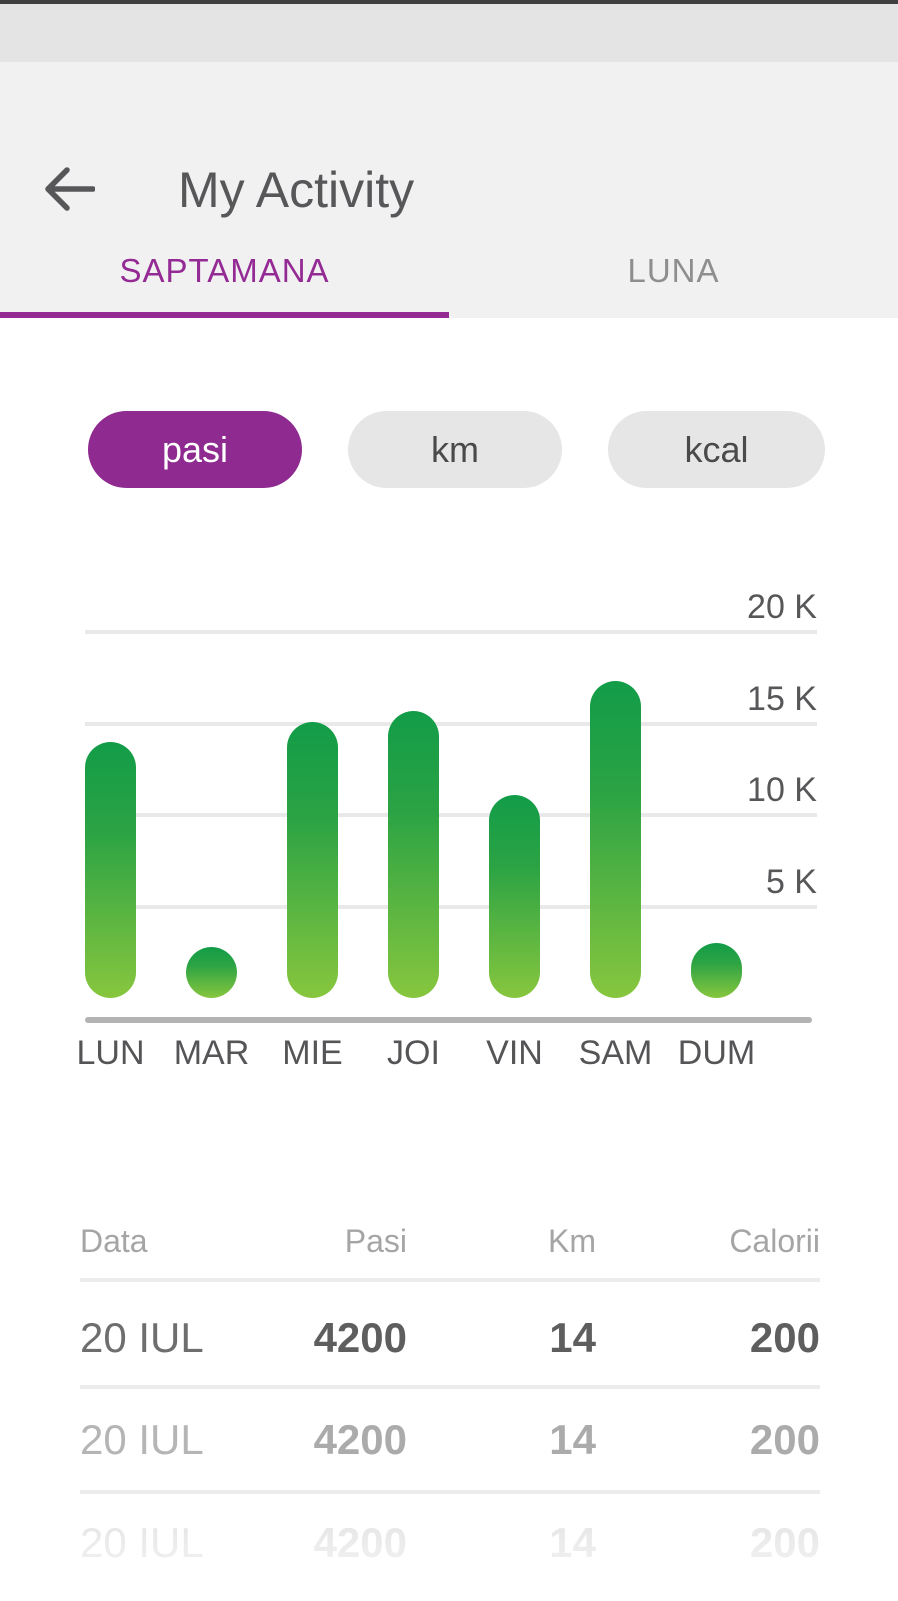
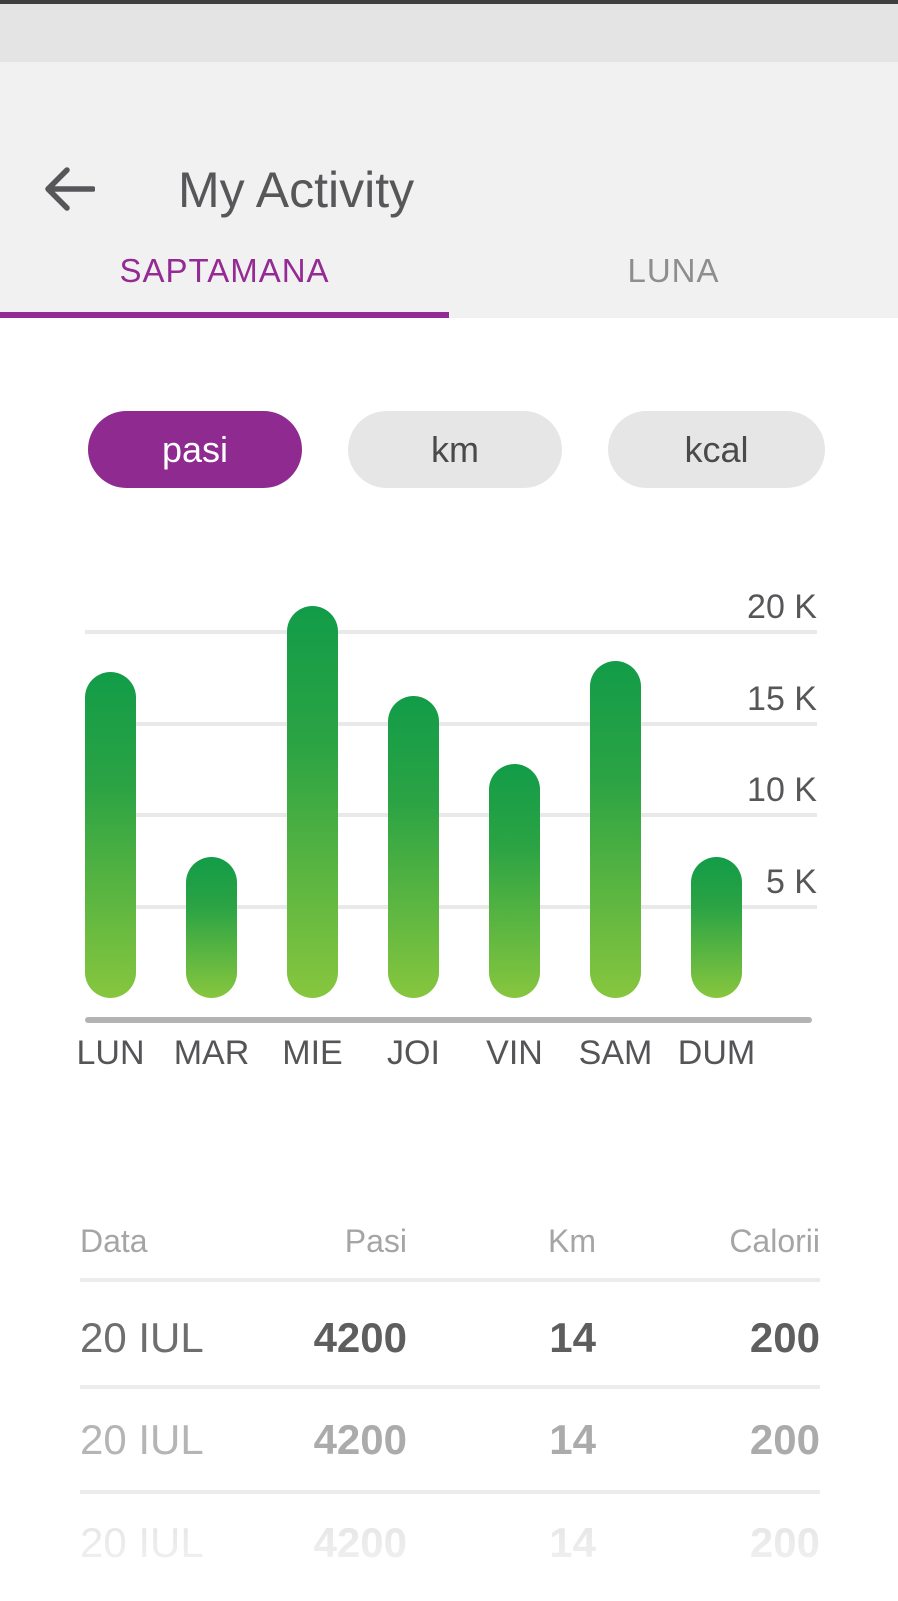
LUN: 14.0K -> 17.8K
MAR: 2.8K -> 7.7K
MIE: 15.1K -> 21.4K
JOI: 15.7K -> 16.5K
VIN: 11.1K -> 12.8K
SAM: 17.3K -> 18.4K
DUM: 3.0K -> 7.7K
